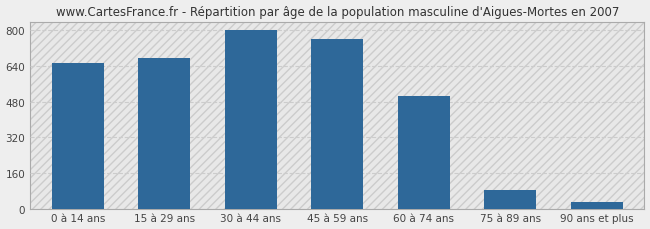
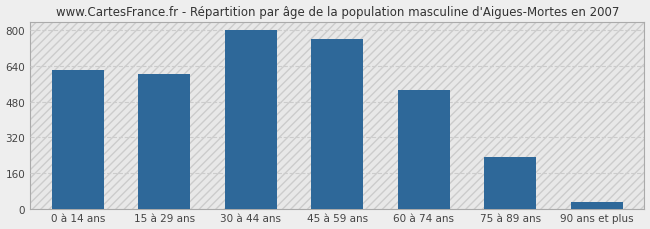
0 à 14 ans: 655 -> 622
15 à 29 ans: 675 -> 605
60 à 74 ans: 505 -> 533
75 à 89 ans: 85 -> 232
